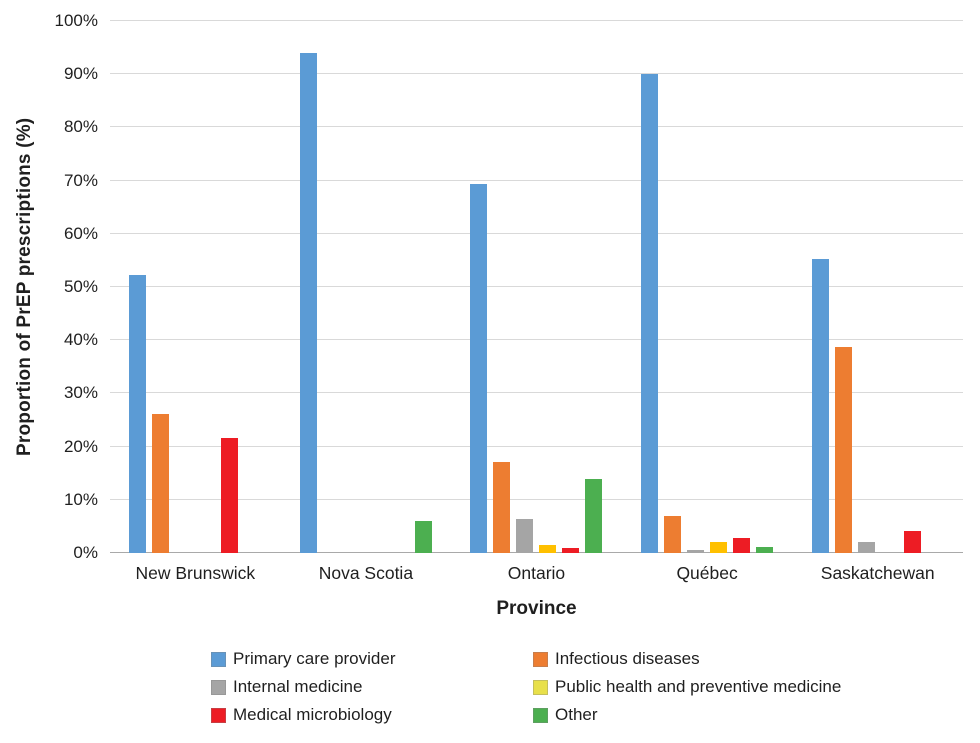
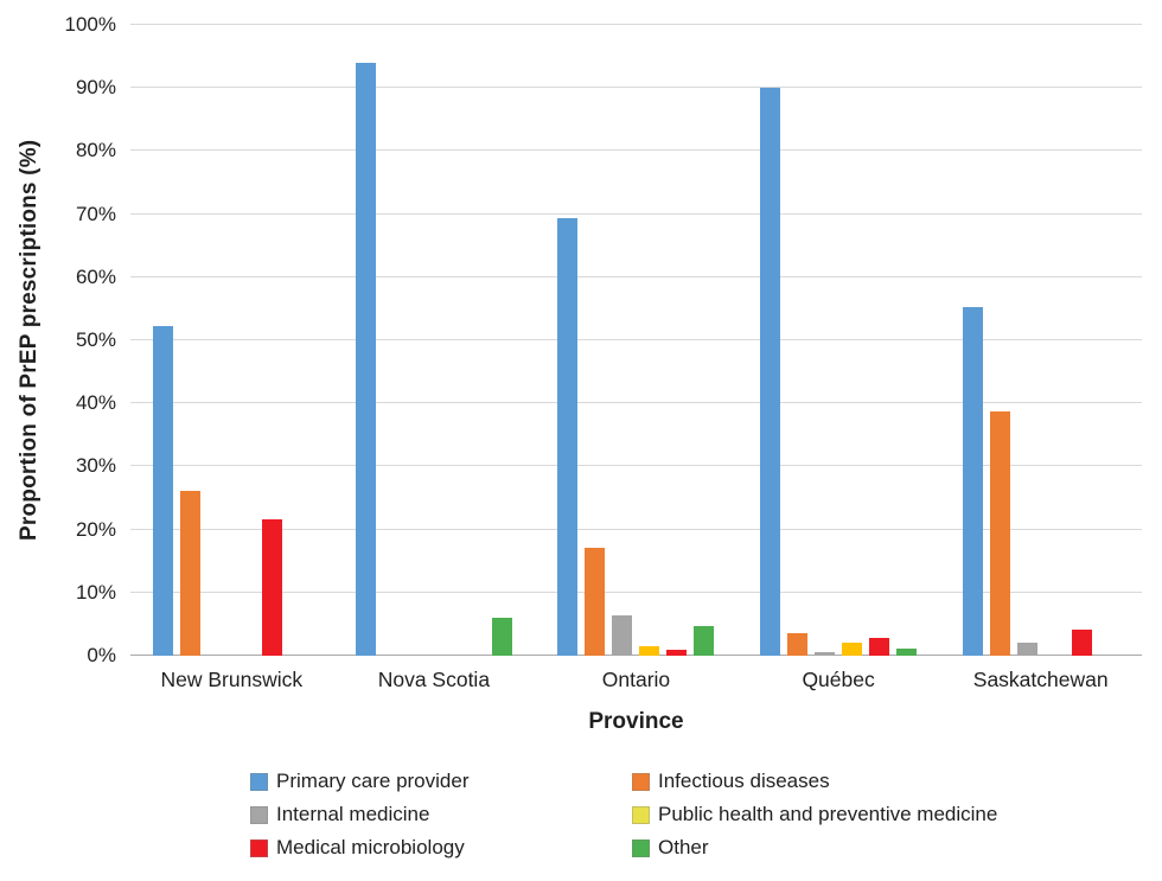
Other/Ontario: 14% -> 5%
Infectious diseases/Québec: 7% -> 4%
